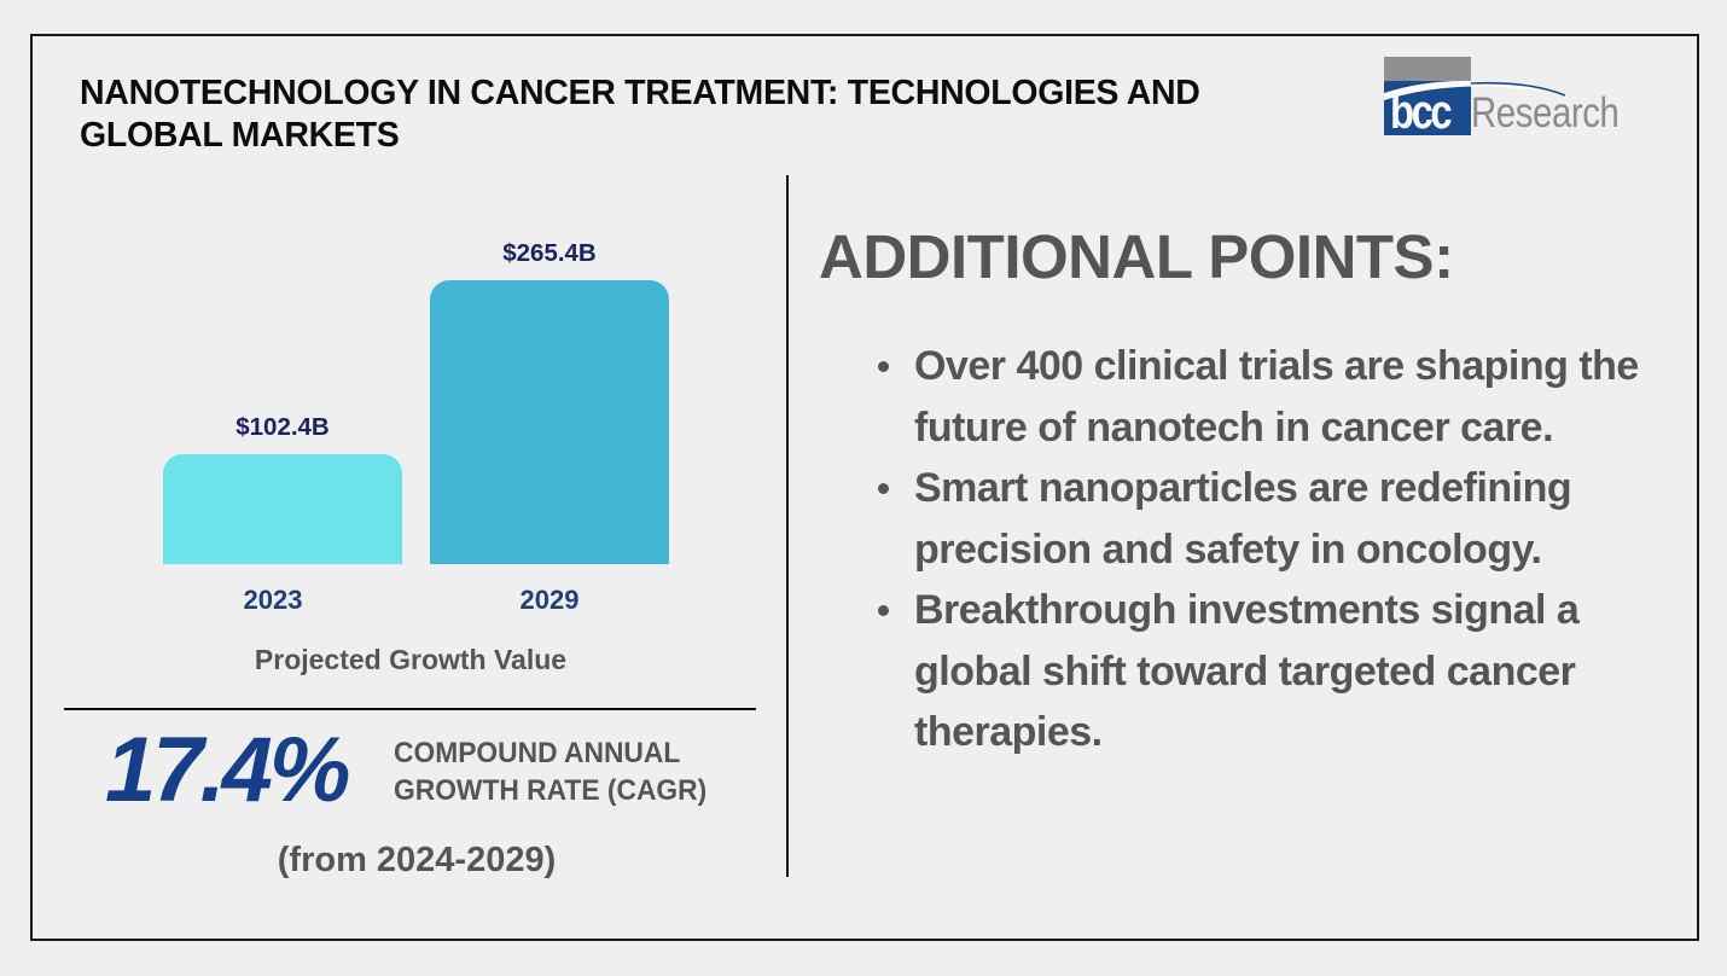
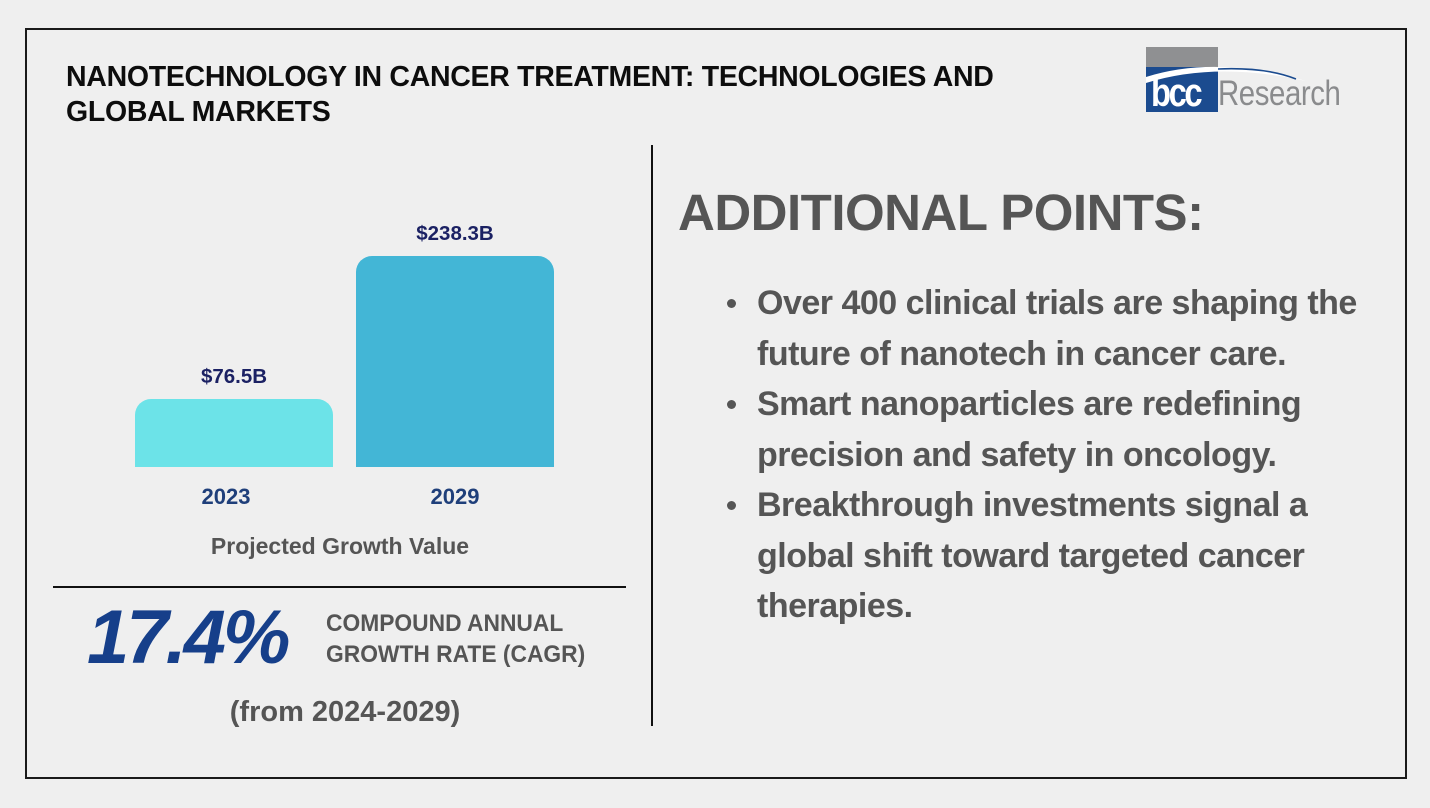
2023: $102.4B -> $76.5B
2029: $265.4B -> $238.3B
